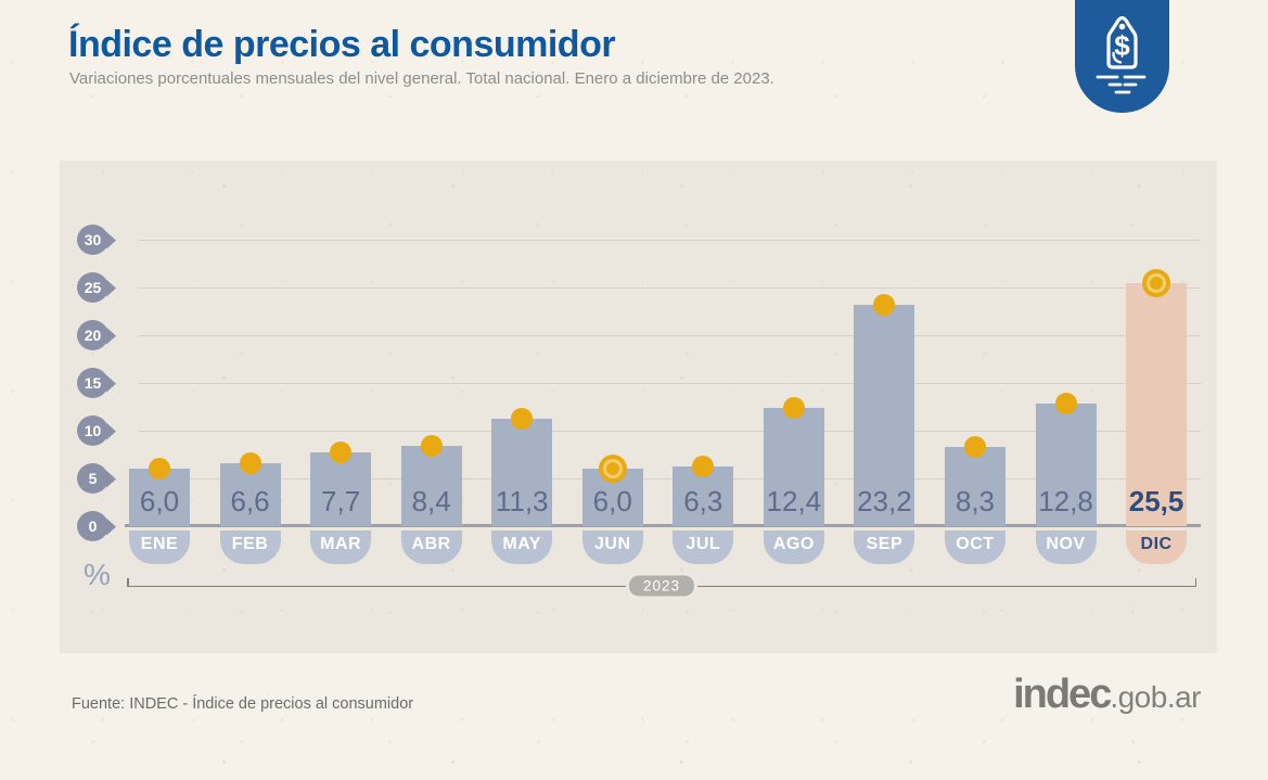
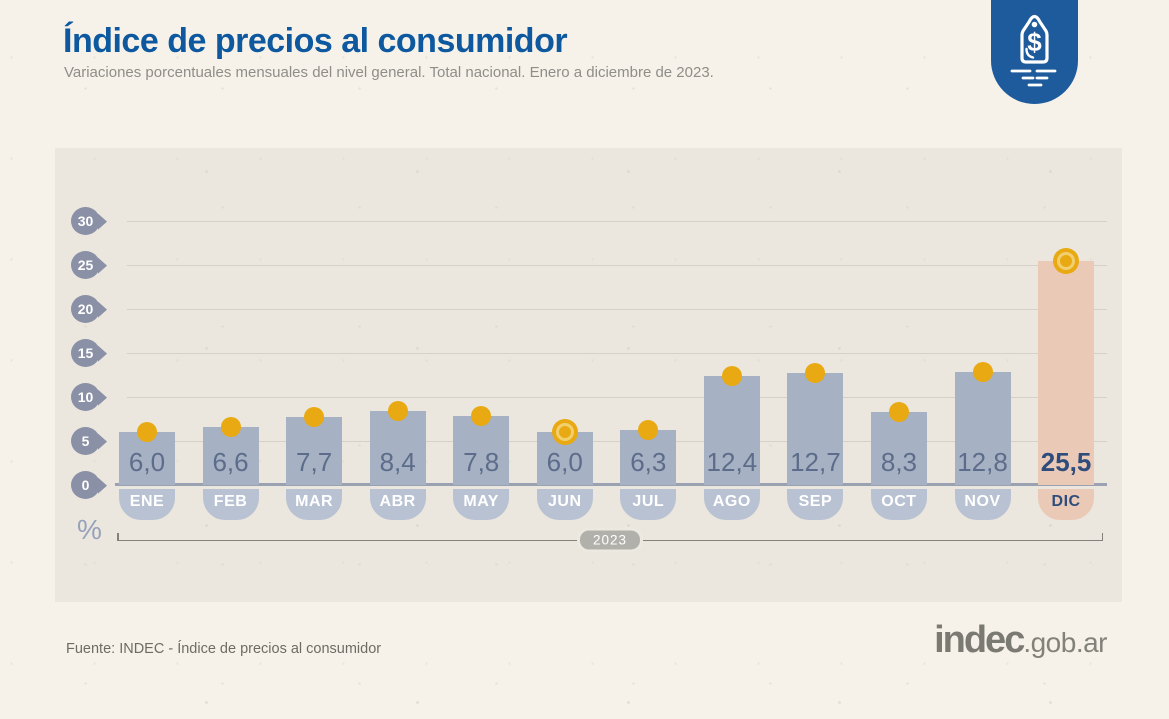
MAY: 11,3 -> 7,8
SEP: 23,2 -> 12,7
